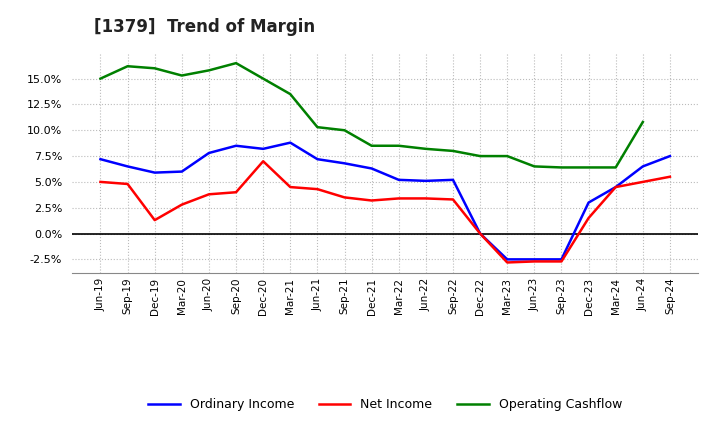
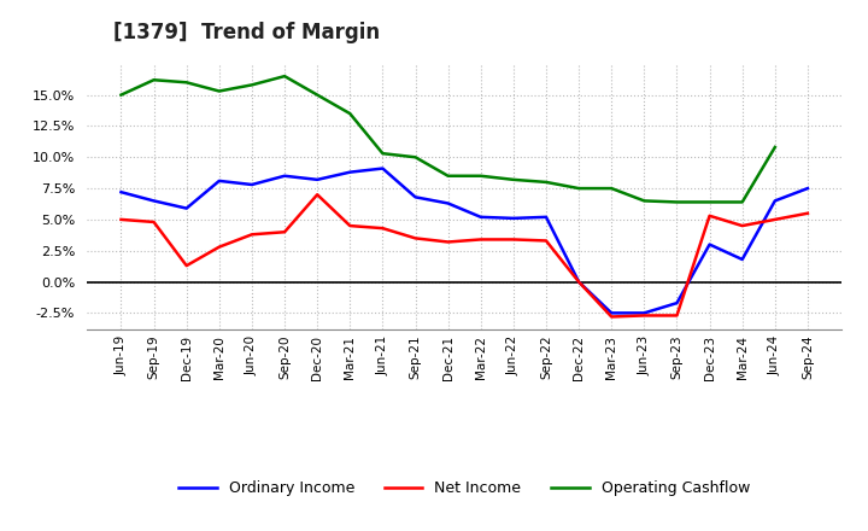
Ordinary Income/Mar-20: 6.0% -> 8.1%
Ordinary Income/Jun-21: 7.2% -> 9.1%
Ordinary Income/Sep-23: -2.5% -> -1.7%
Net Income/Dec-23: 1.5% -> 5.3%
Ordinary Income/Mar-24: 4.5% -> 1.8%
